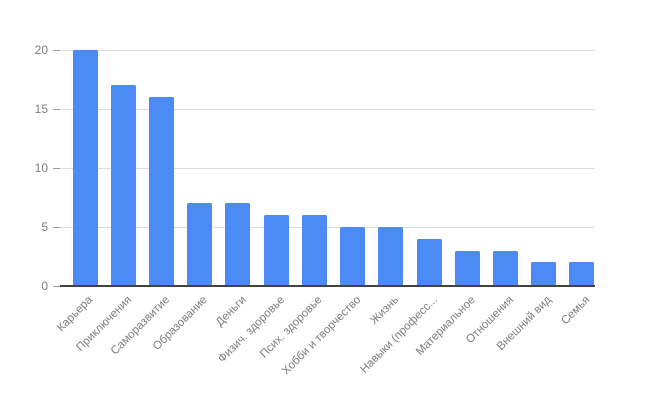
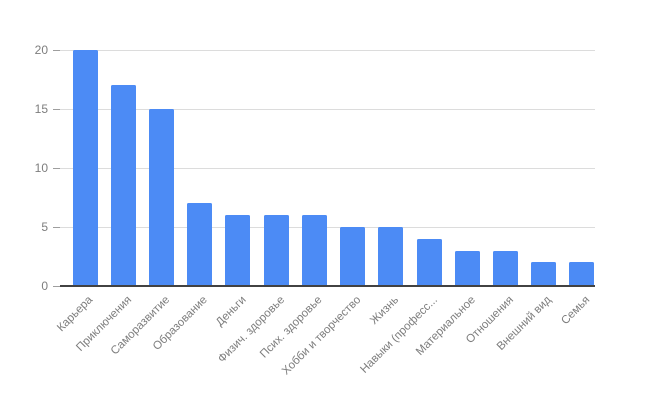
Саморазвитие: 16 -> 15
Деньги: 7 -> 6
